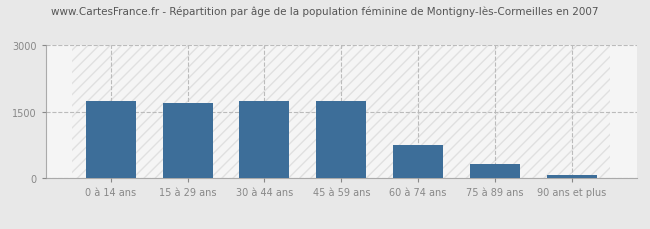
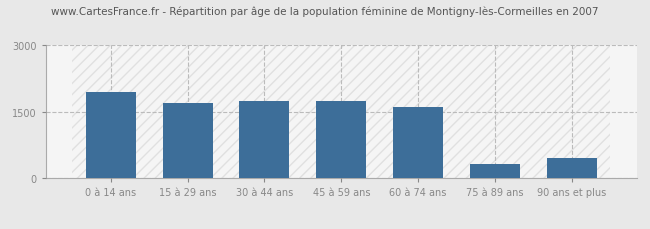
0 à 14 ans: 1750 -> 1950
60 à 74 ans: 760 -> 1600
90 ans et plus: 80 -> 450
